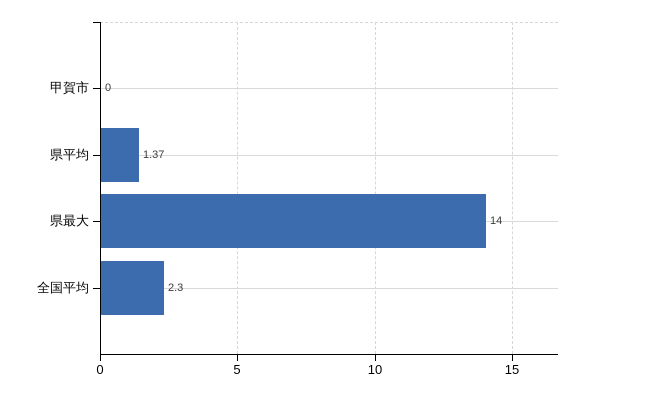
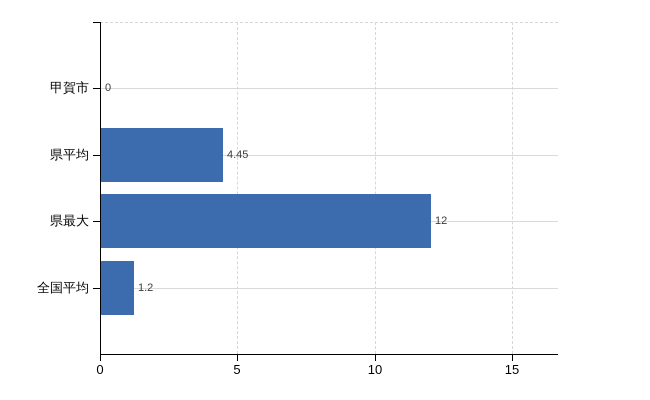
県平均: 1.37 -> 4.45
県最大: 14 -> 12
全国平均: 2.3 -> 1.2
